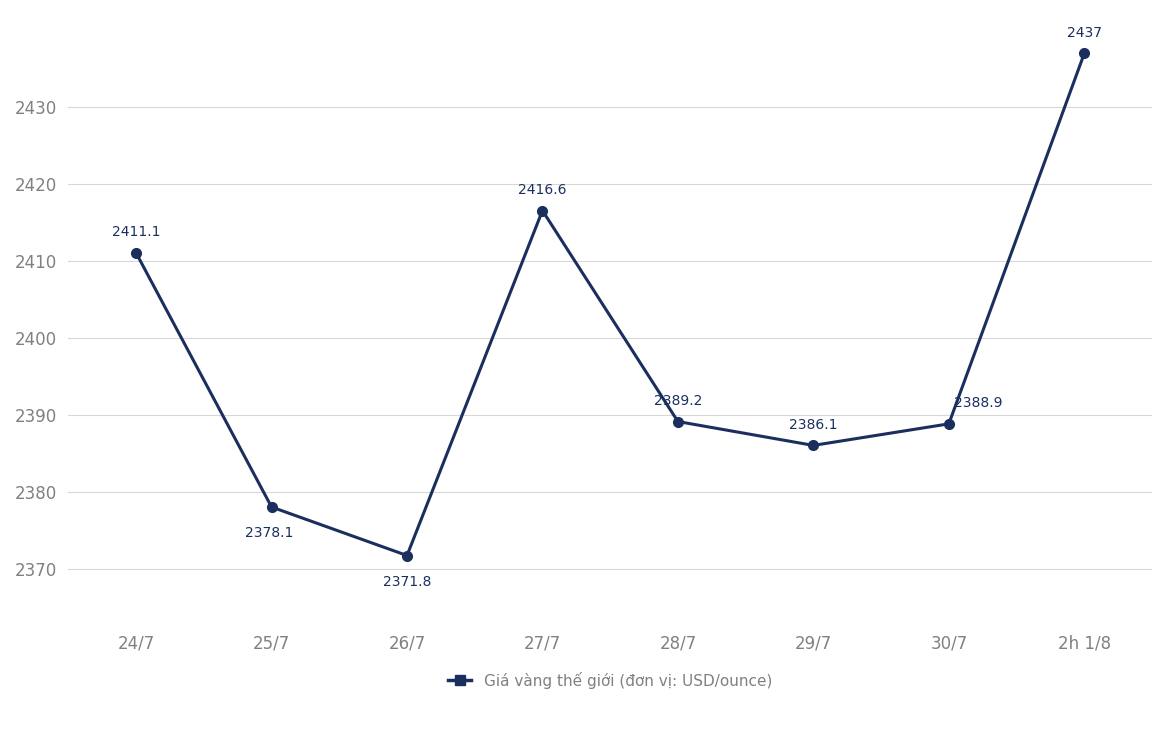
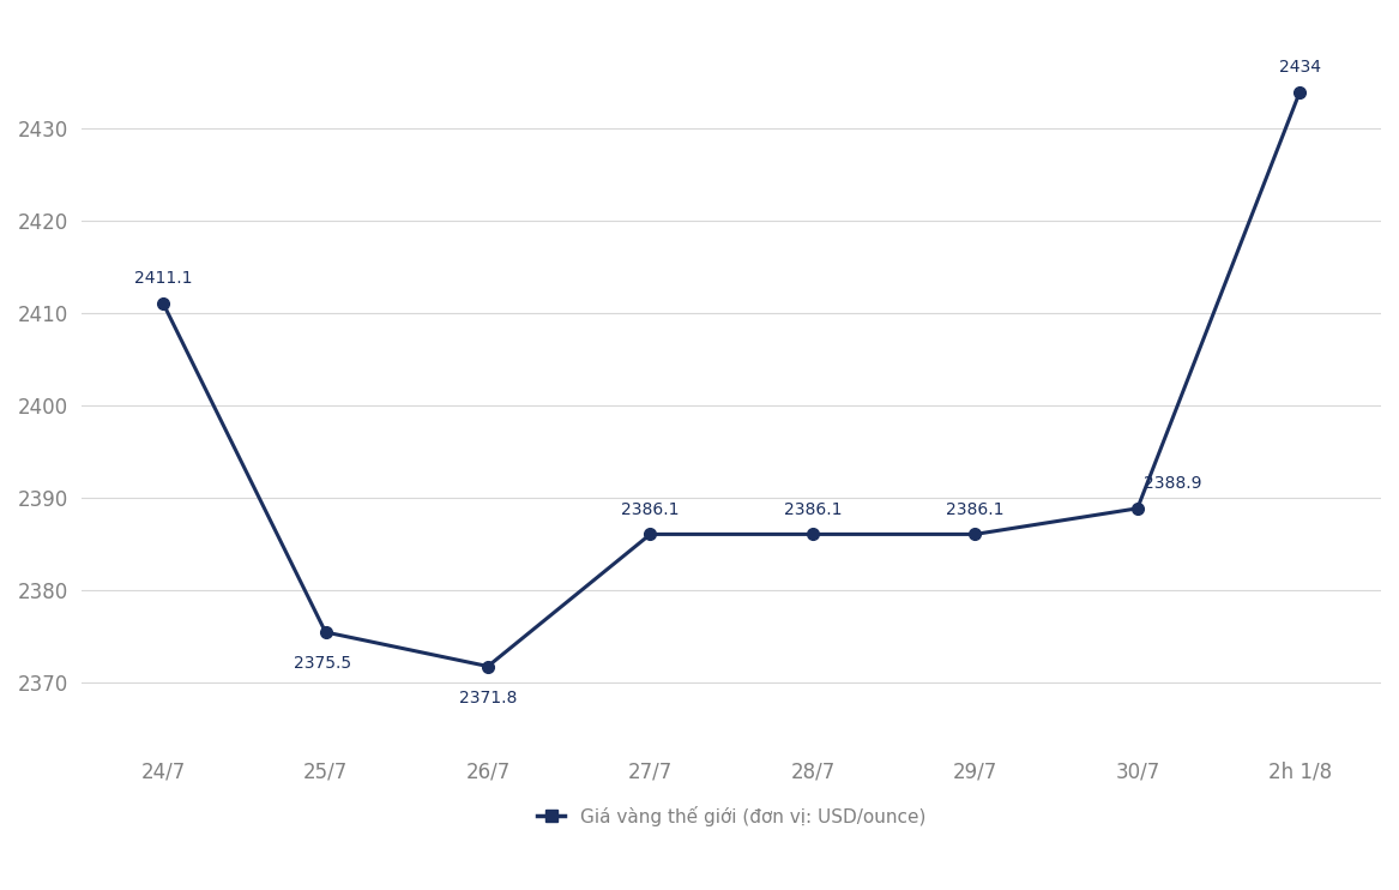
25/7: 2378.1 -> 2375.5
27/7: 2416.6 -> 2386.1
28/7: 2389.2 -> 2386.1
2h 1/8: 2437 -> 2434
